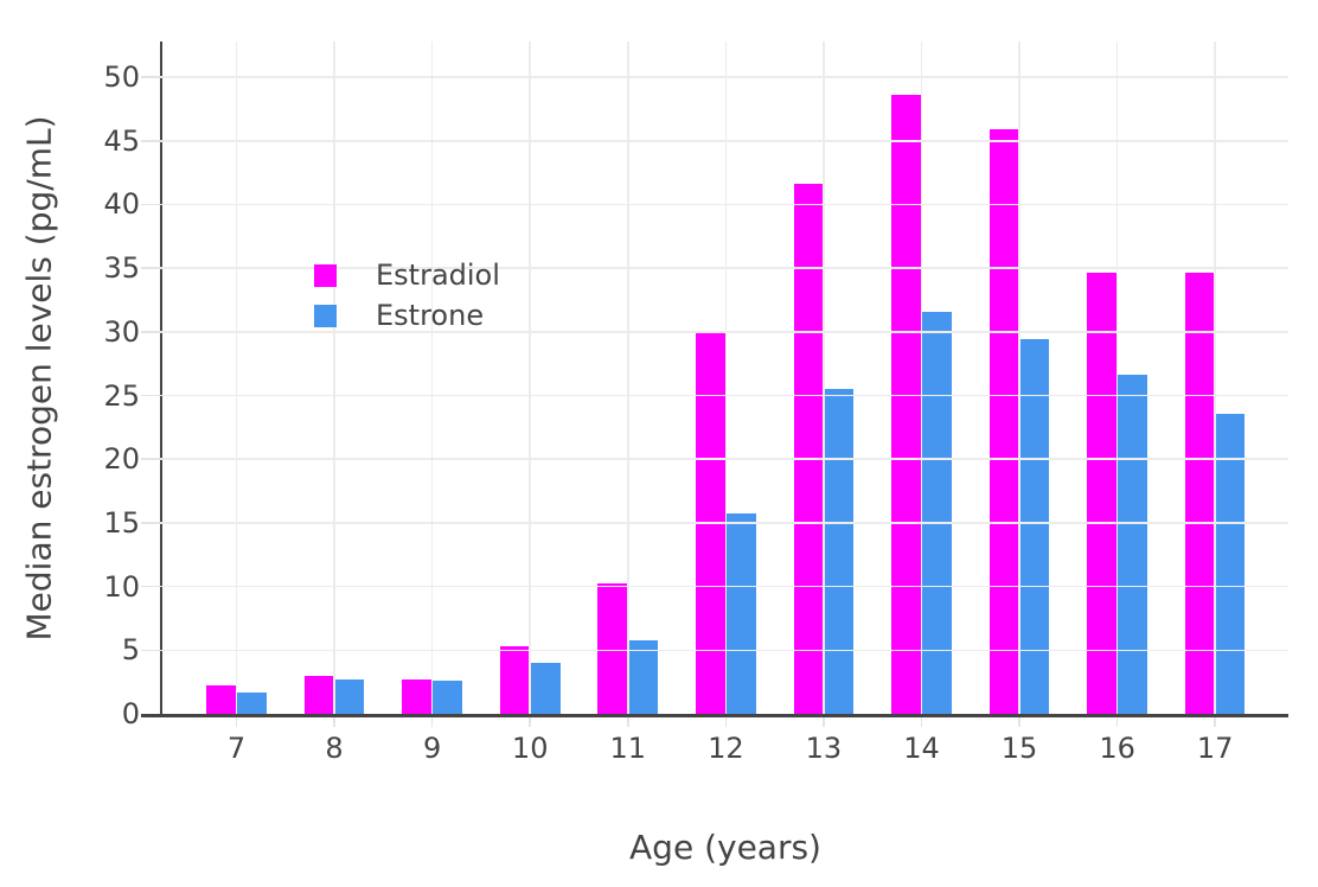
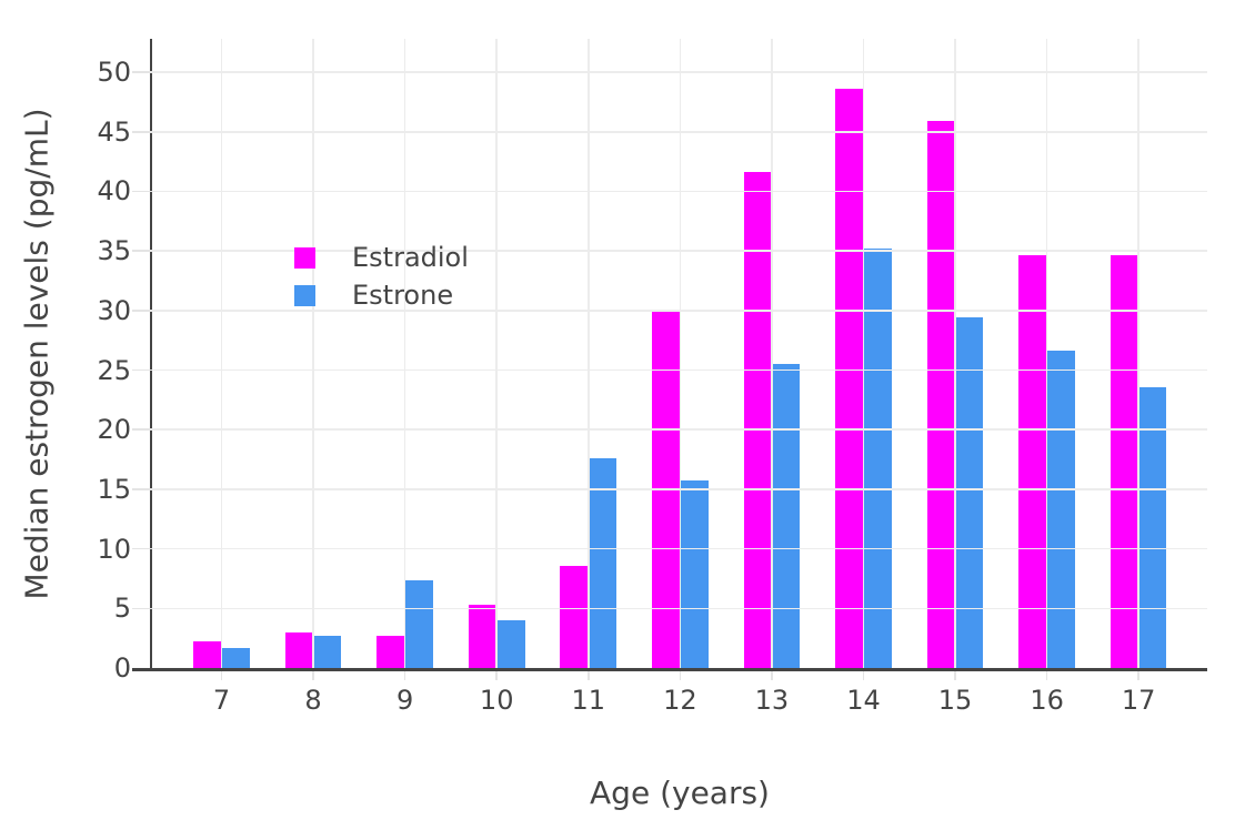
Estrone/9: 2.6 -> 7.4
Estradiol/11: 10.2 -> 8.6
Estrone/11: 5.8 -> 17.6
Estrone/14: 31.6 -> 35.2
